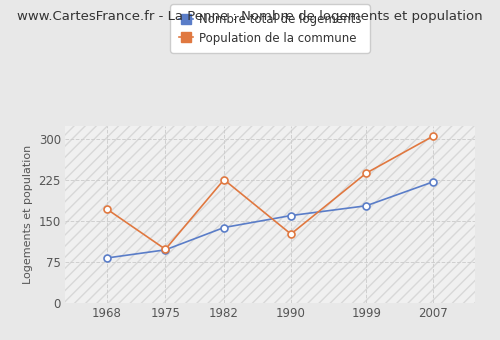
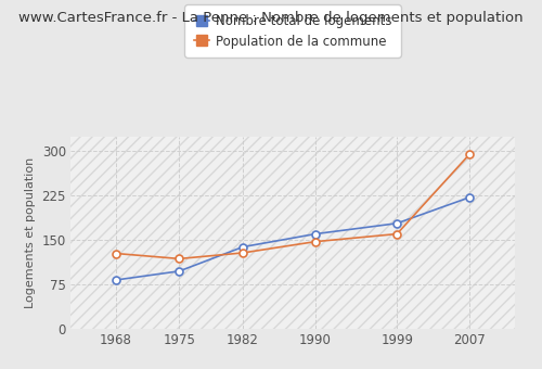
Population de la commune/1968: 172 -> 127
Population de la commune/1975: 98 -> 118
Population de la commune/1982: 226 -> 128
Population de la commune/1990: 126 -> 147
Population de la commune/1999: 238 -> 160
Population de la commune/2007: 306 -> 295
